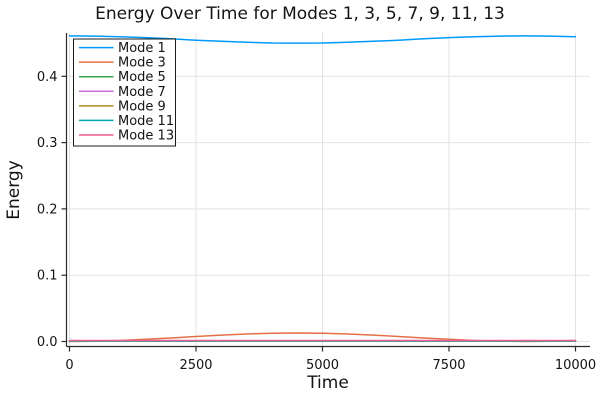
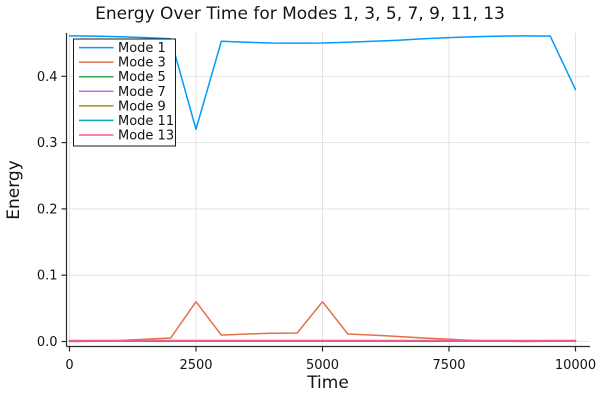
Mode 1/2500: 0.45 -> 0.32
Mode 3/2500: 0.01 -> 0.06
Mode 3/5000: 0.01 -> 0.06
Mode 1/10000: 0.46 -> 0.38
